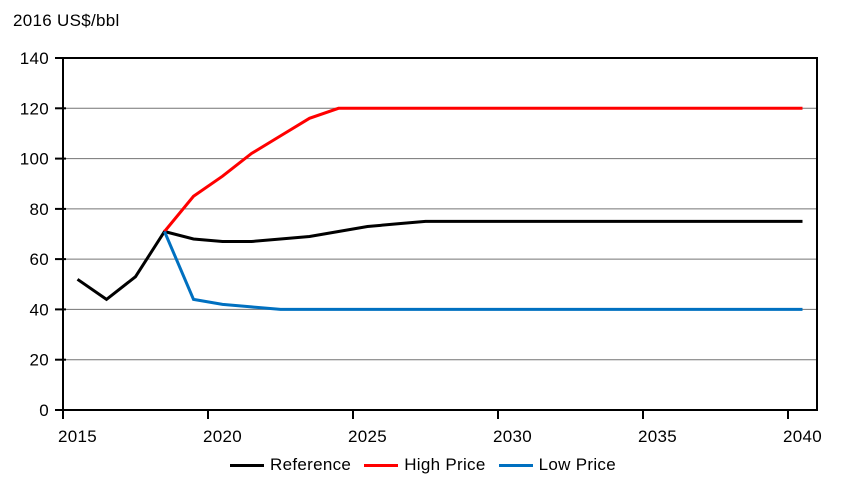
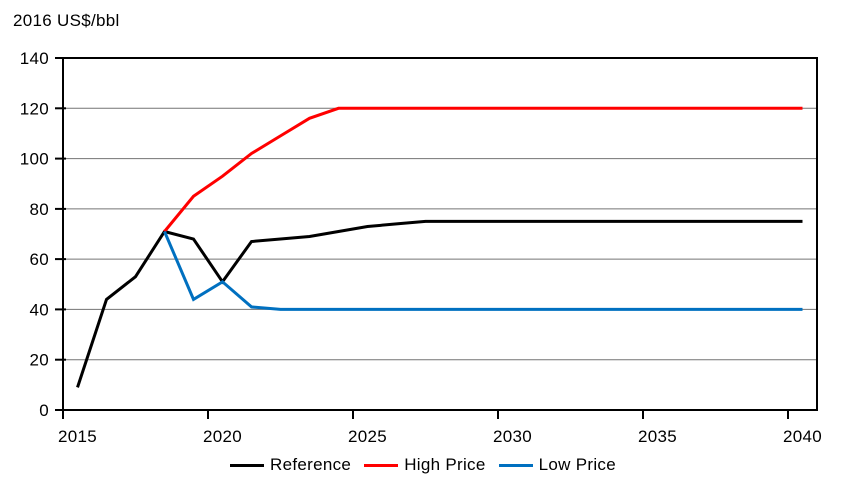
Reference/2015: 52 -> 9
Reference/2020: 67 -> 51
Low Price/2020: 42 -> 51
